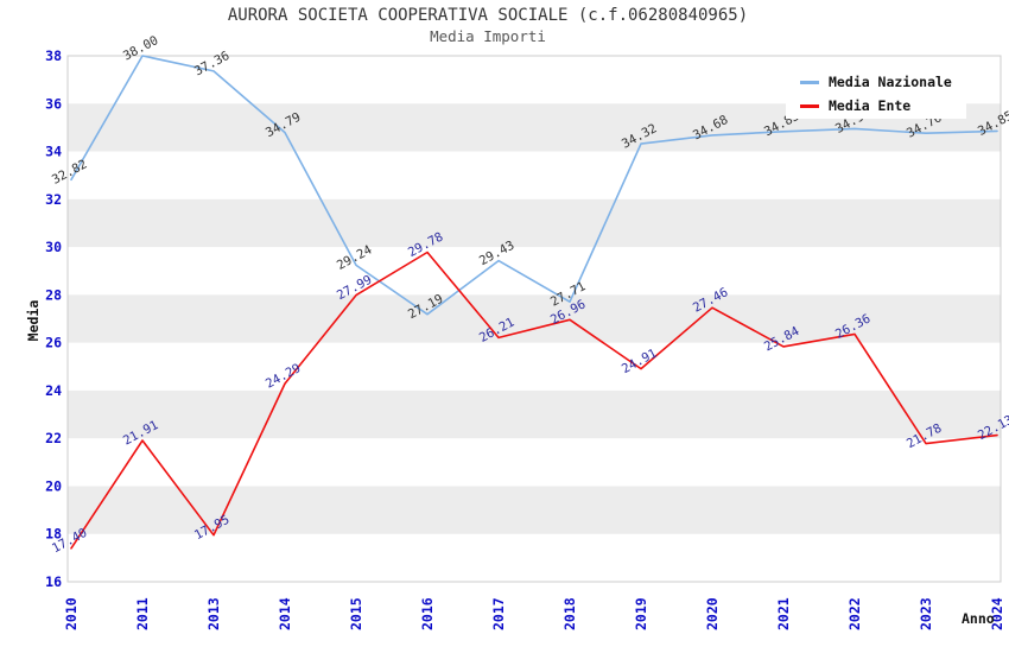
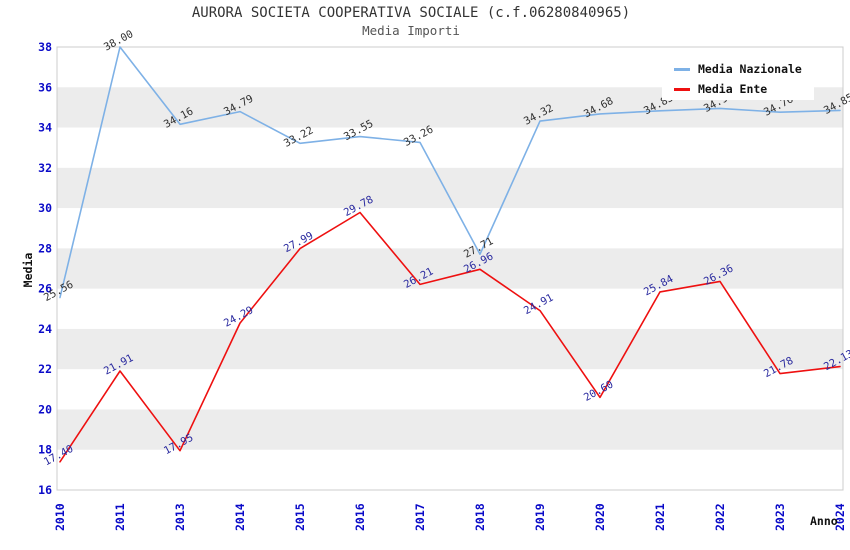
Media Nazionale/2010: 32.82 -> 25.56
Media Nazionale/2013: 37.36 -> 34.16
Media Nazionale/2015: 29.24 -> 33.22
Media Nazionale/2016: 27.19 -> 33.55
Media Nazionale/2017: 29.43 -> 33.26
Media Ente/2020: 27.46 -> 20.60
